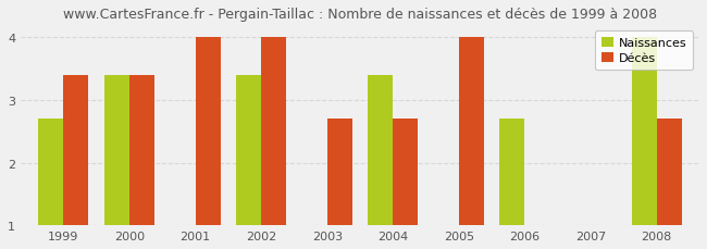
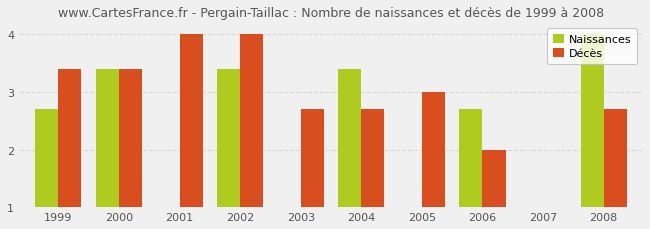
Décès/2005: 4.0 -> 3.0
Décès/2006: 1.0 -> 2.0
